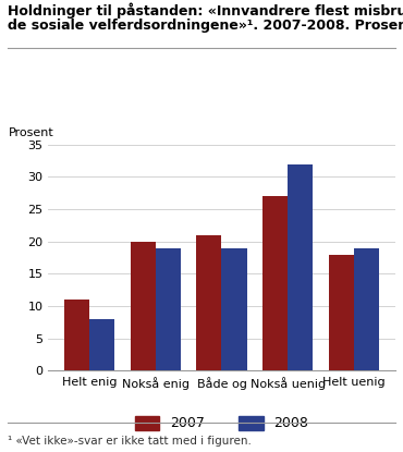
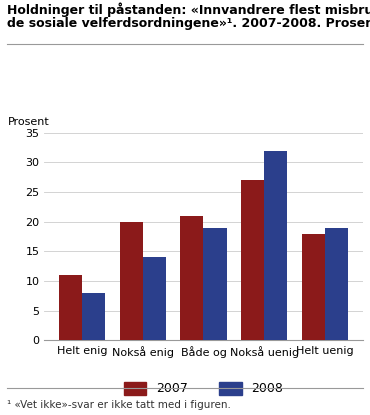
2008/Nokså enig: 19 -> 14
